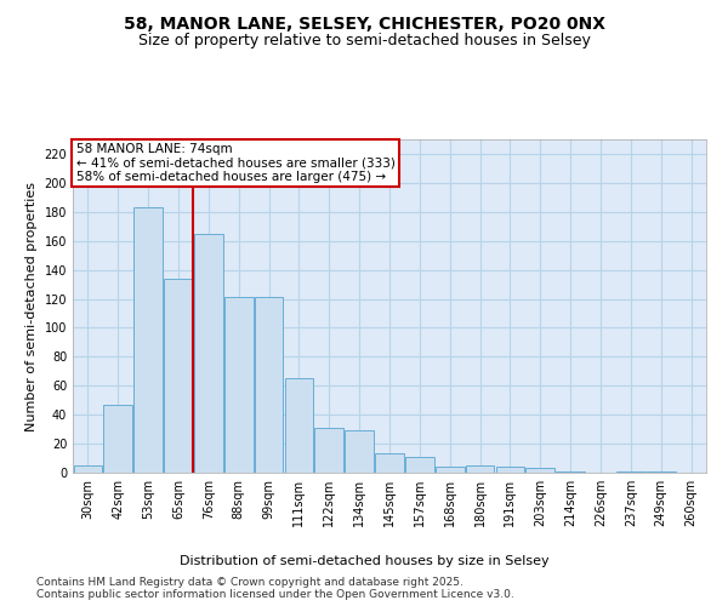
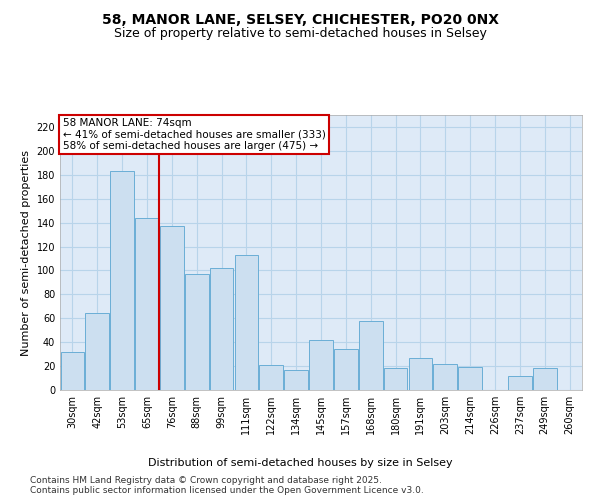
30sqm: 5 -> 32
42sqm: 47 -> 64
65sqm: 134 -> 144
76sqm: 165 -> 137
88sqm: 121 -> 97
99sqm: 121 -> 102
111sqm: 65 -> 113
122sqm: 31 -> 21
134sqm: 29 -> 17
145sqm: 13 -> 42
157sqm: 11 -> 34
168sqm: 4 -> 58
180sqm: 5 -> 18
191sqm: 4 -> 27
203sqm: 3 -> 22
214sqm: 1 -> 19
237sqm: 1 -> 12
249sqm: 1 -> 18
